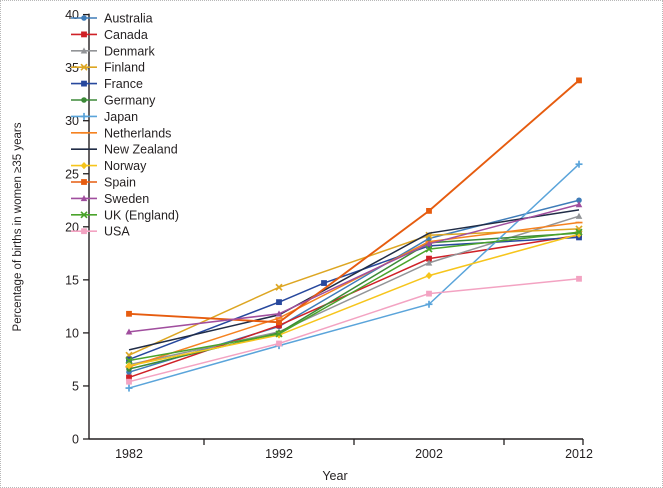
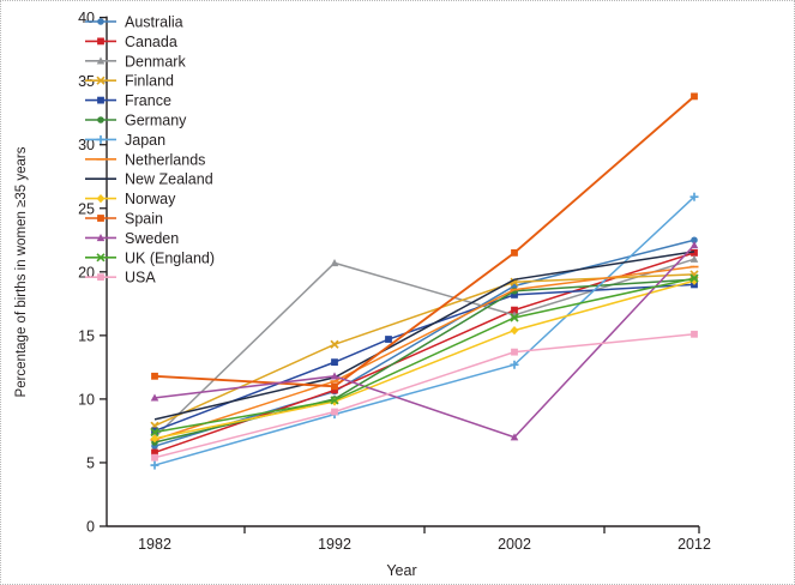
Denmark/1992: 10.1 -> 20.7
Sweden/2002: 18.4 -> 7.0
UK (England)/2002: 17.9 -> 16.4
Canada/2012: 19.2 -> 21.5
